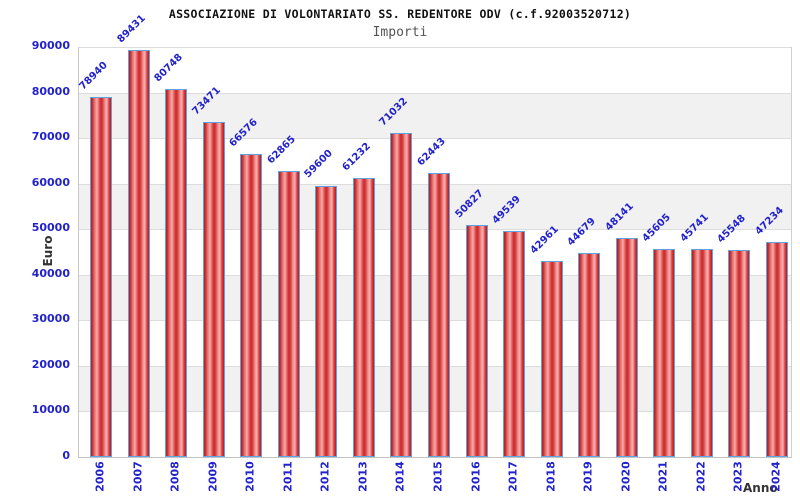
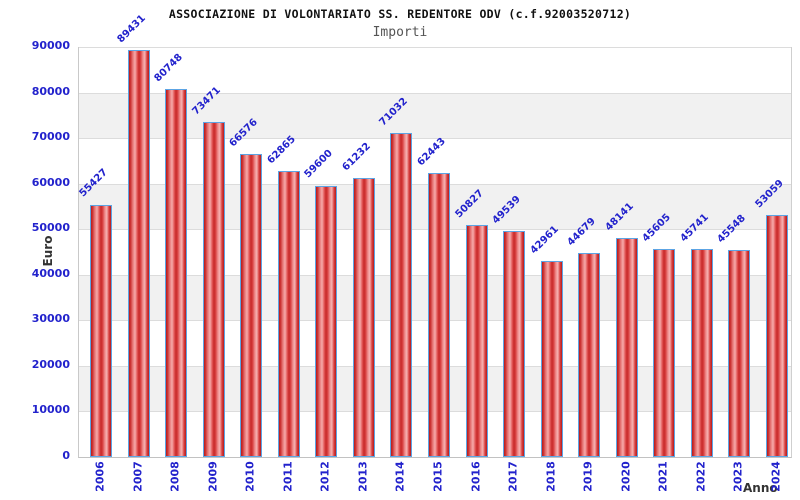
2006: 78940 -> 55427
2024: 47234 -> 53059
